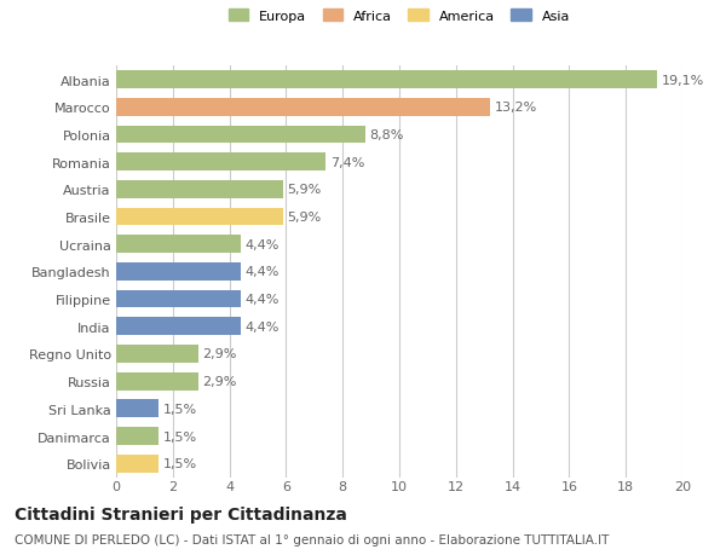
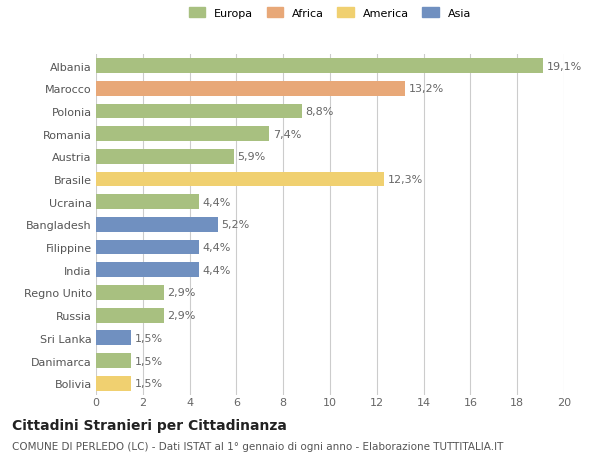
Brasile: 5,9% -> 12,3%
Bangladesh: 4,4% -> 5,2%
